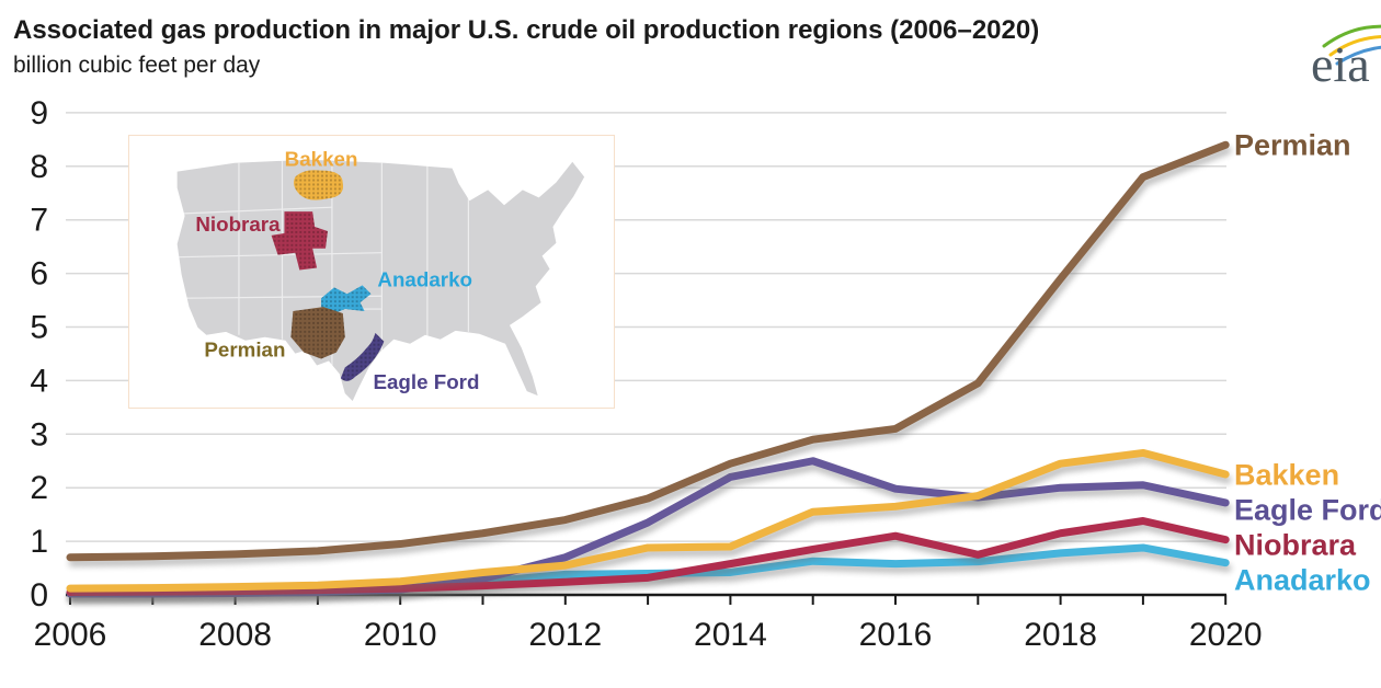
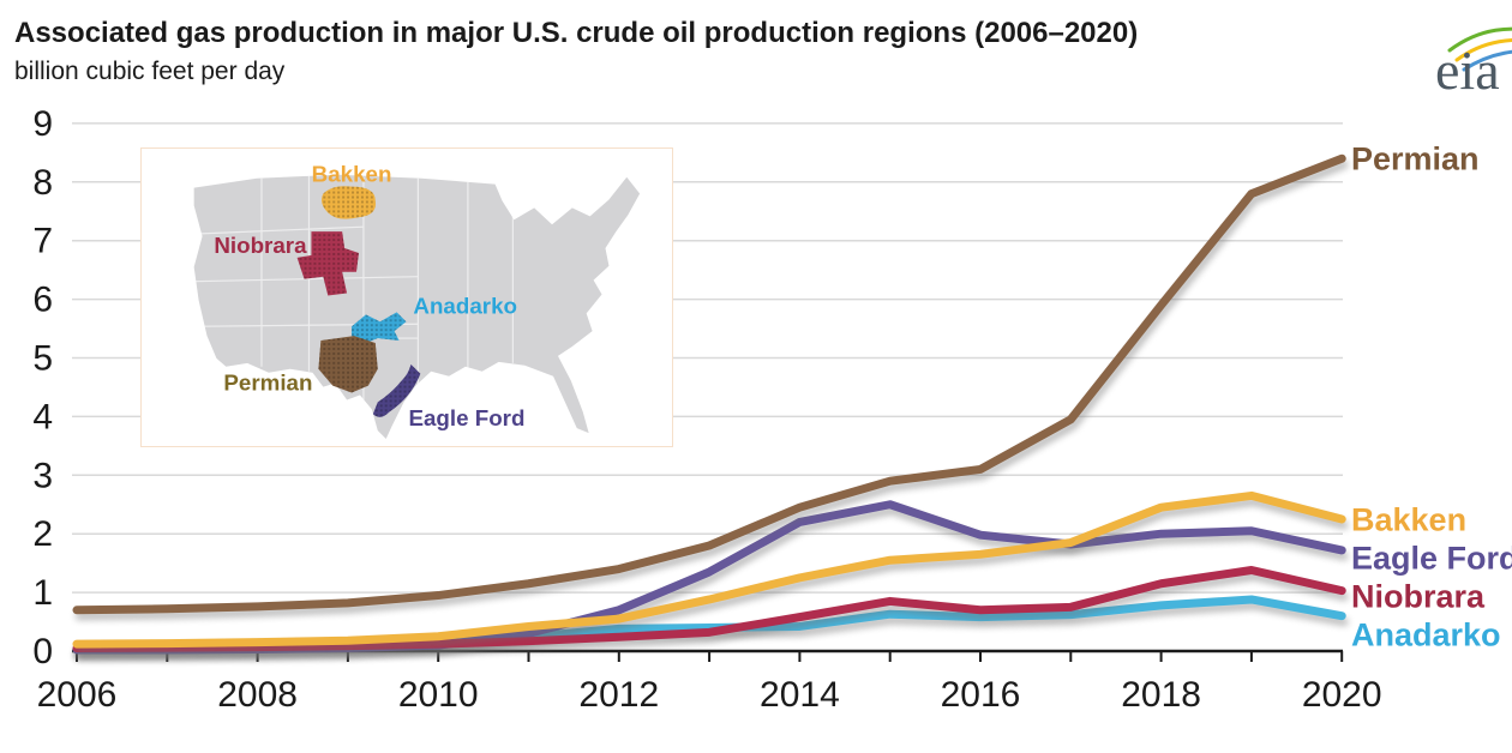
Bakken/2014: 0.9 -> 1.2
Niobrara/2016: 1.1 -> 0.7
